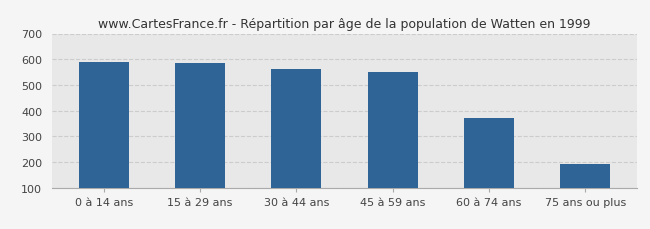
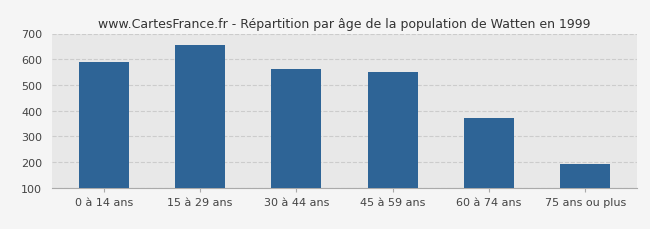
15 à 29 ans: 585 -> 655
